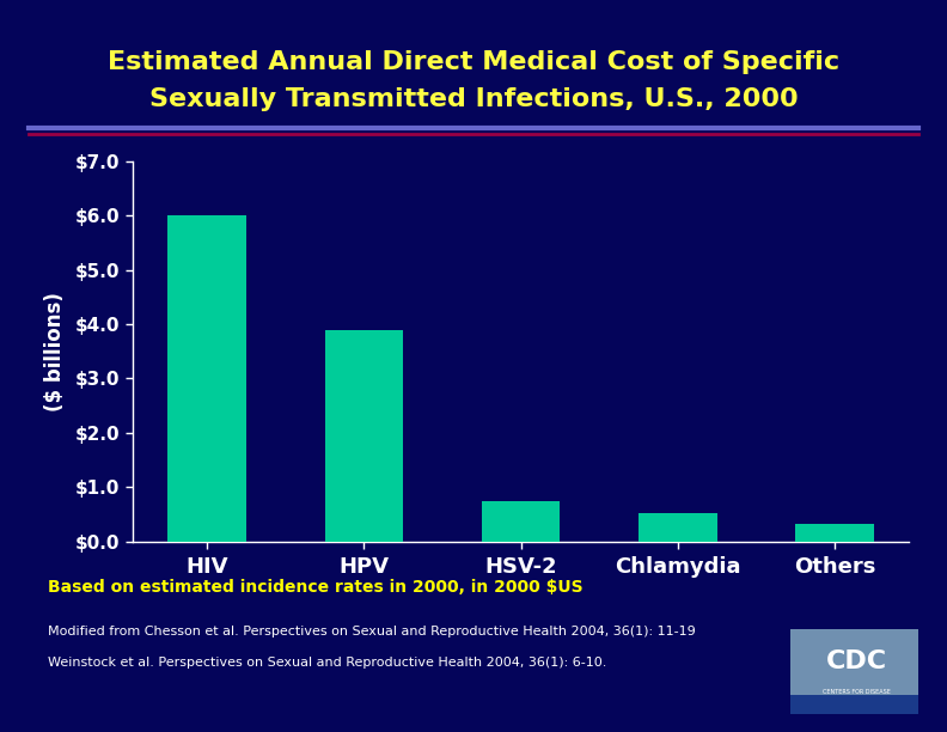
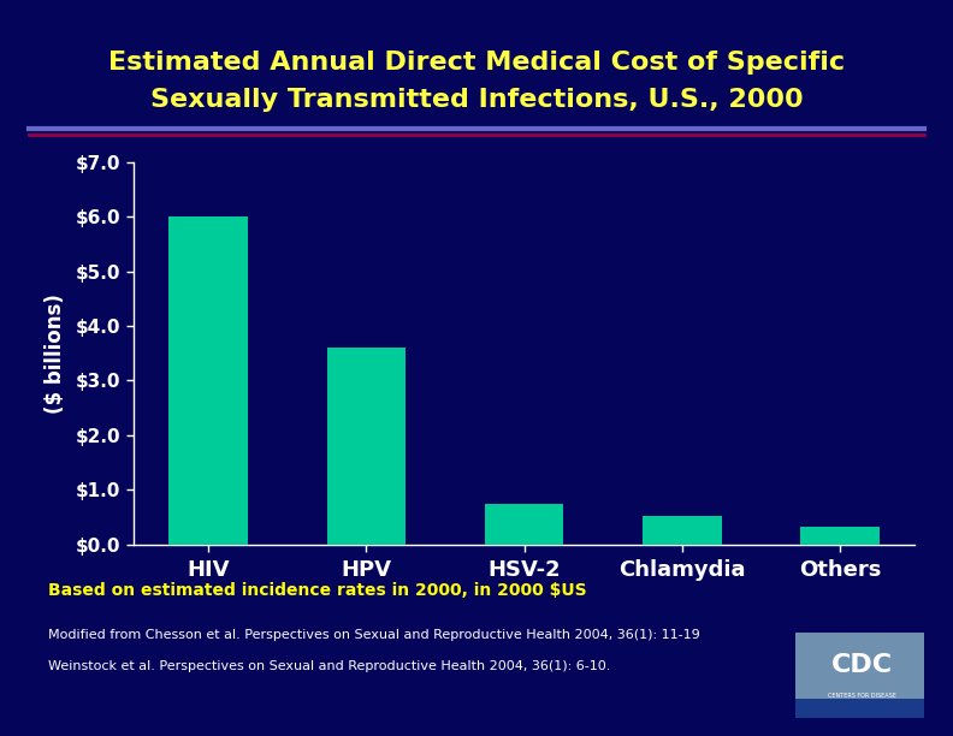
HPV: $3.90 -> $3.60
